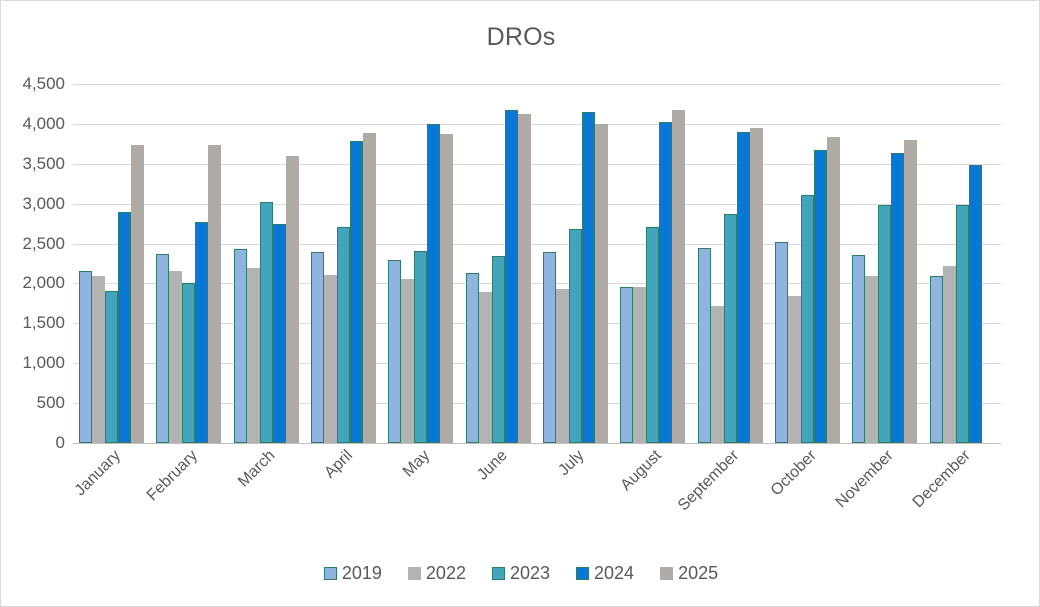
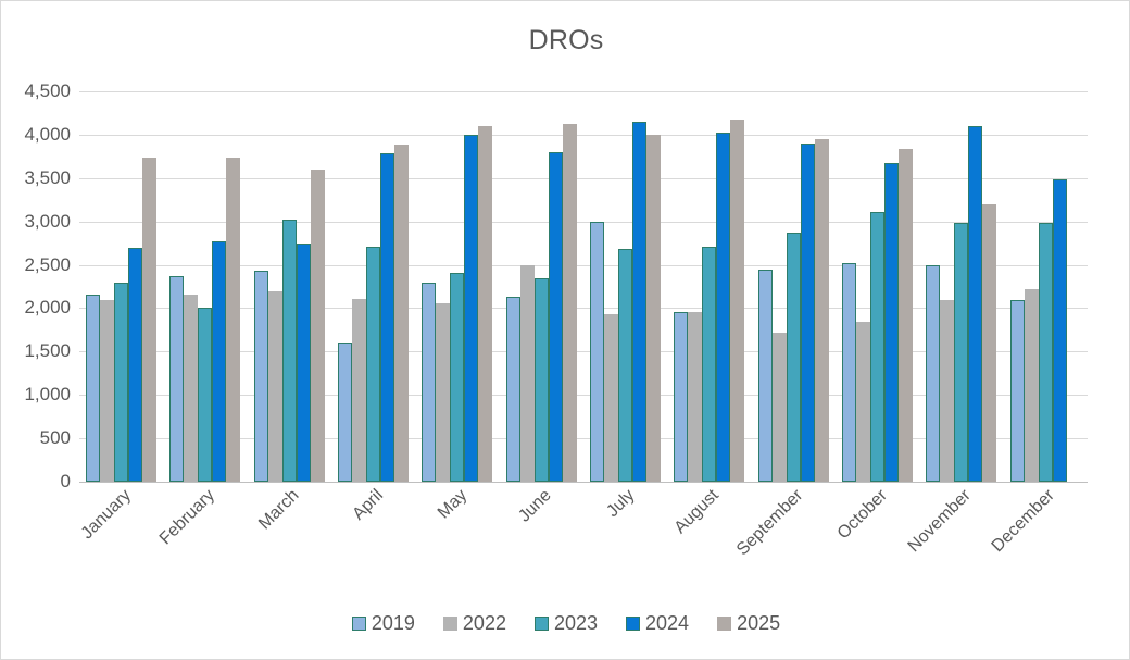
2023/January: 1900 -> 2300
2024/January: 2900 -> 2700
2019/April: 2400 -> 1600
2025/May: 3900 -> 4100
2022/June: 1900 -> 2500
2024/June: 4200 -> 3800
2019/July: 2400 -> 3000
2019/November: 2400 -> 2500
2024/November: 3600 -> 4100
2025/November: 3800 -> 3200
